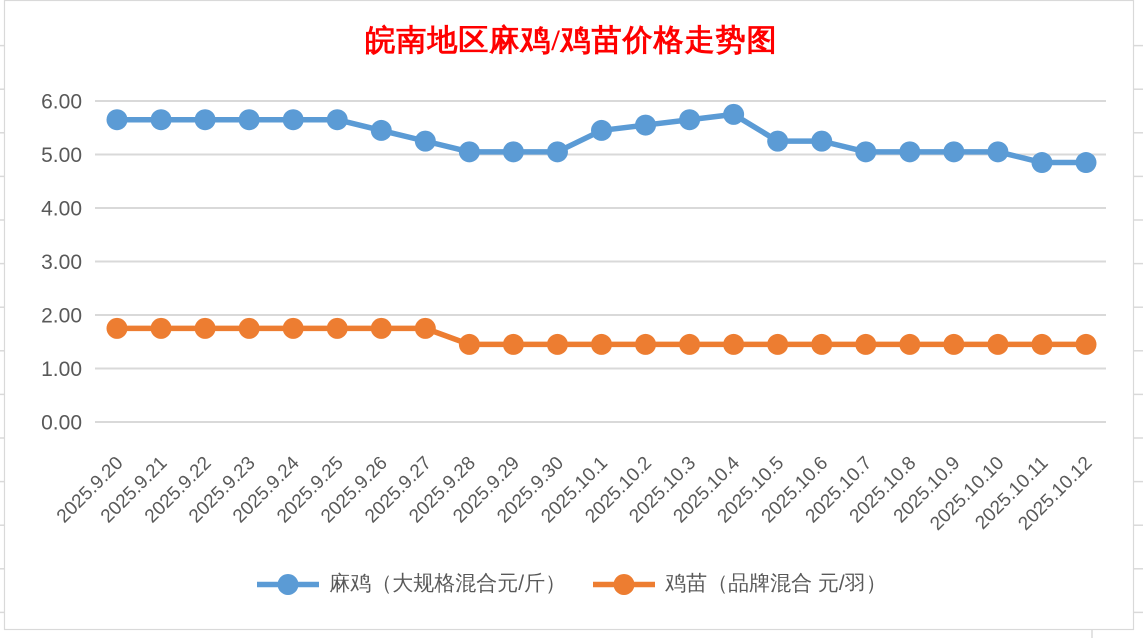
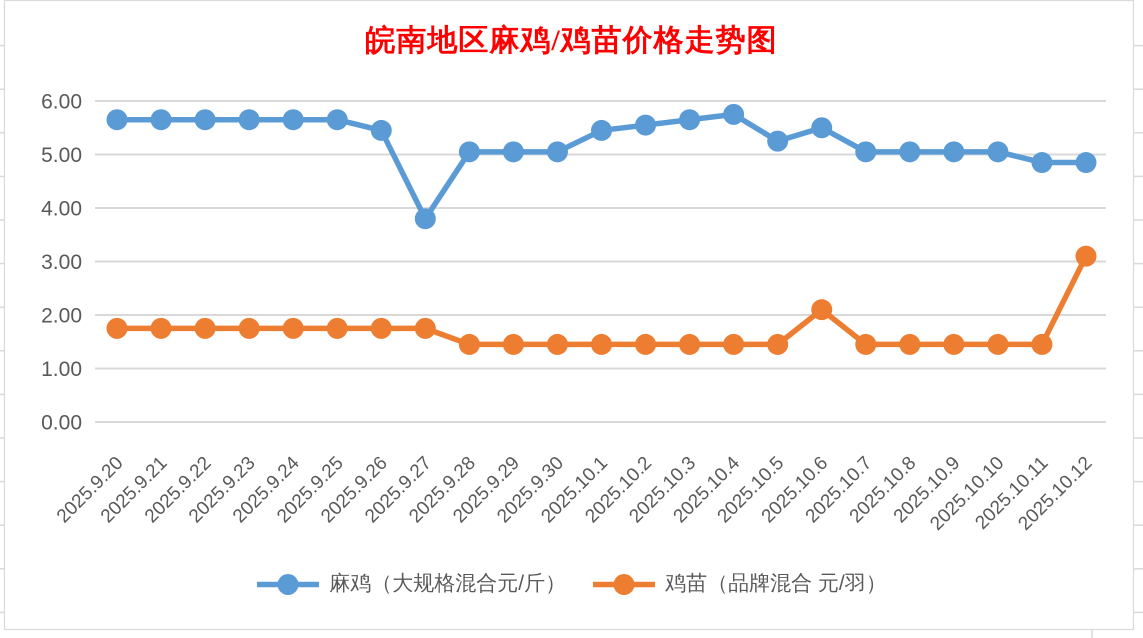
麻鸡（大规格混合元/斤）/2025.9.27: 5.2 -> 3.8
麻鸡（大规格混合元/斤）/2025.10.6: 5.2 -> 5.5
鸡苗（品牌混合 元/羽）/2025.10.6: 1.4 -> 2.1
鸡苗（品牌混合 元/羽）/2025.10.12: 1.4 -> 3.1
